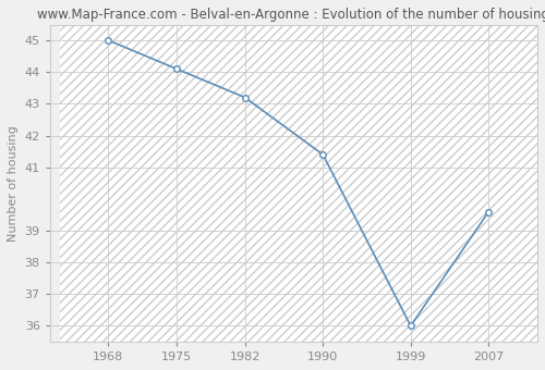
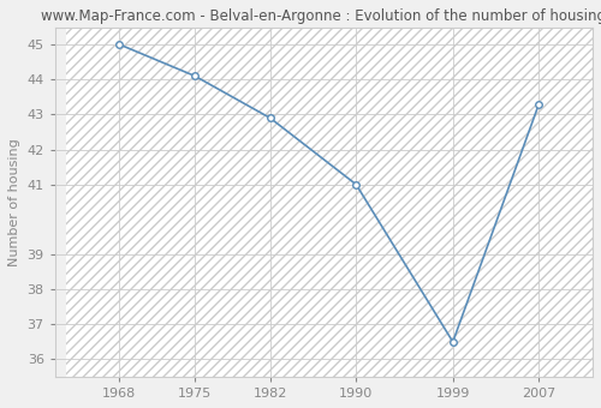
1982: 43.2 -> 42.9
1990: 41.4 -> 41.0
1999: 36.0 -> 36.5
2007: 39.6 -> 43.3
